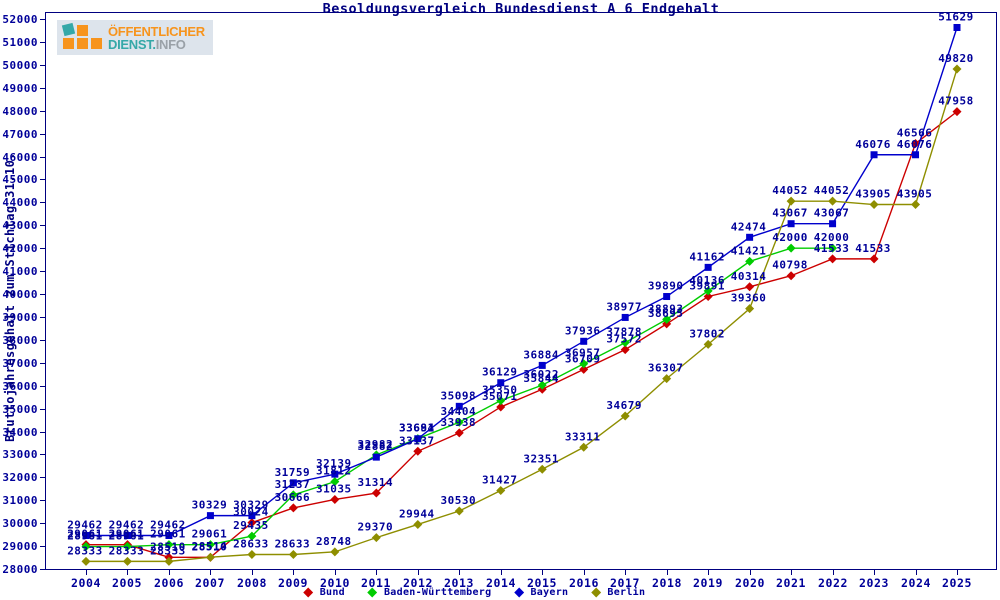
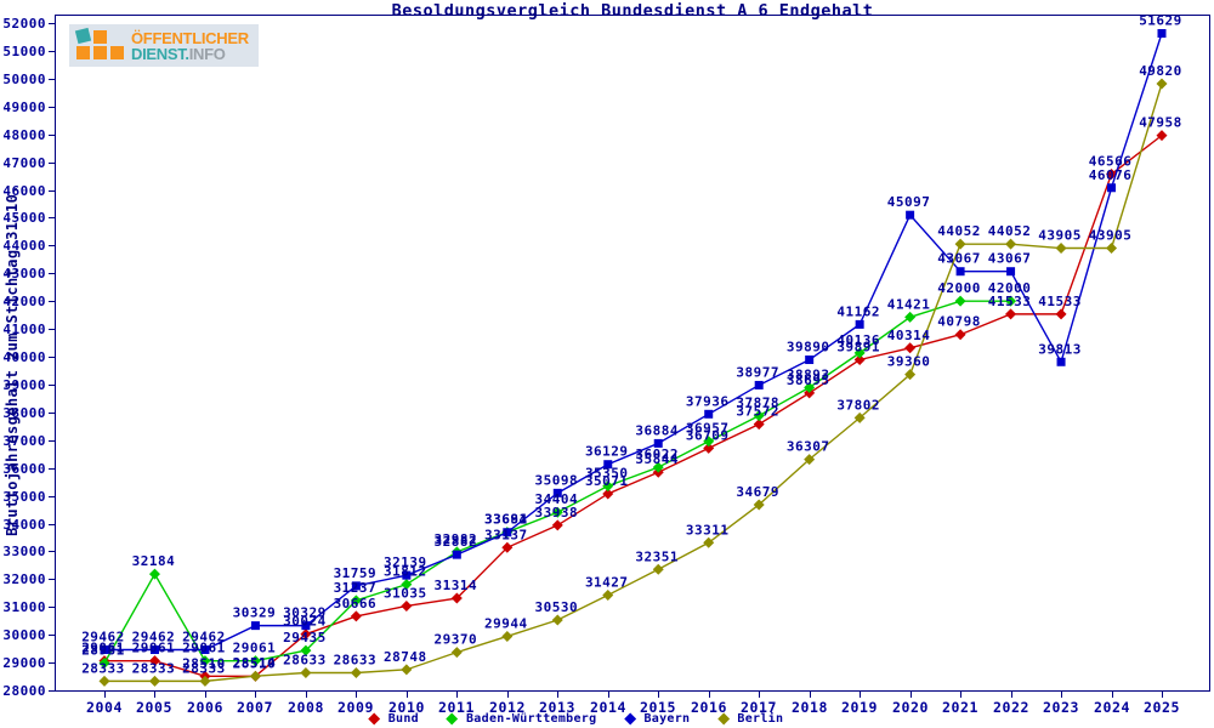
Baden-Württemberg/2005: 28981 -> 32184
Bayern/2020: 42474 -> 45097
Bayern/2023: 46076 -> 39813
